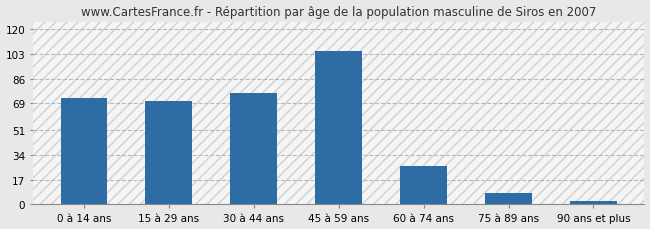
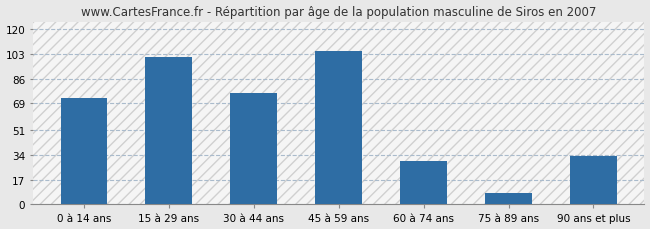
15 à 29 ans: 71 -> 101
60 à 74 ans: 26 -> 30
90 ans et plus: 2 -> 33
